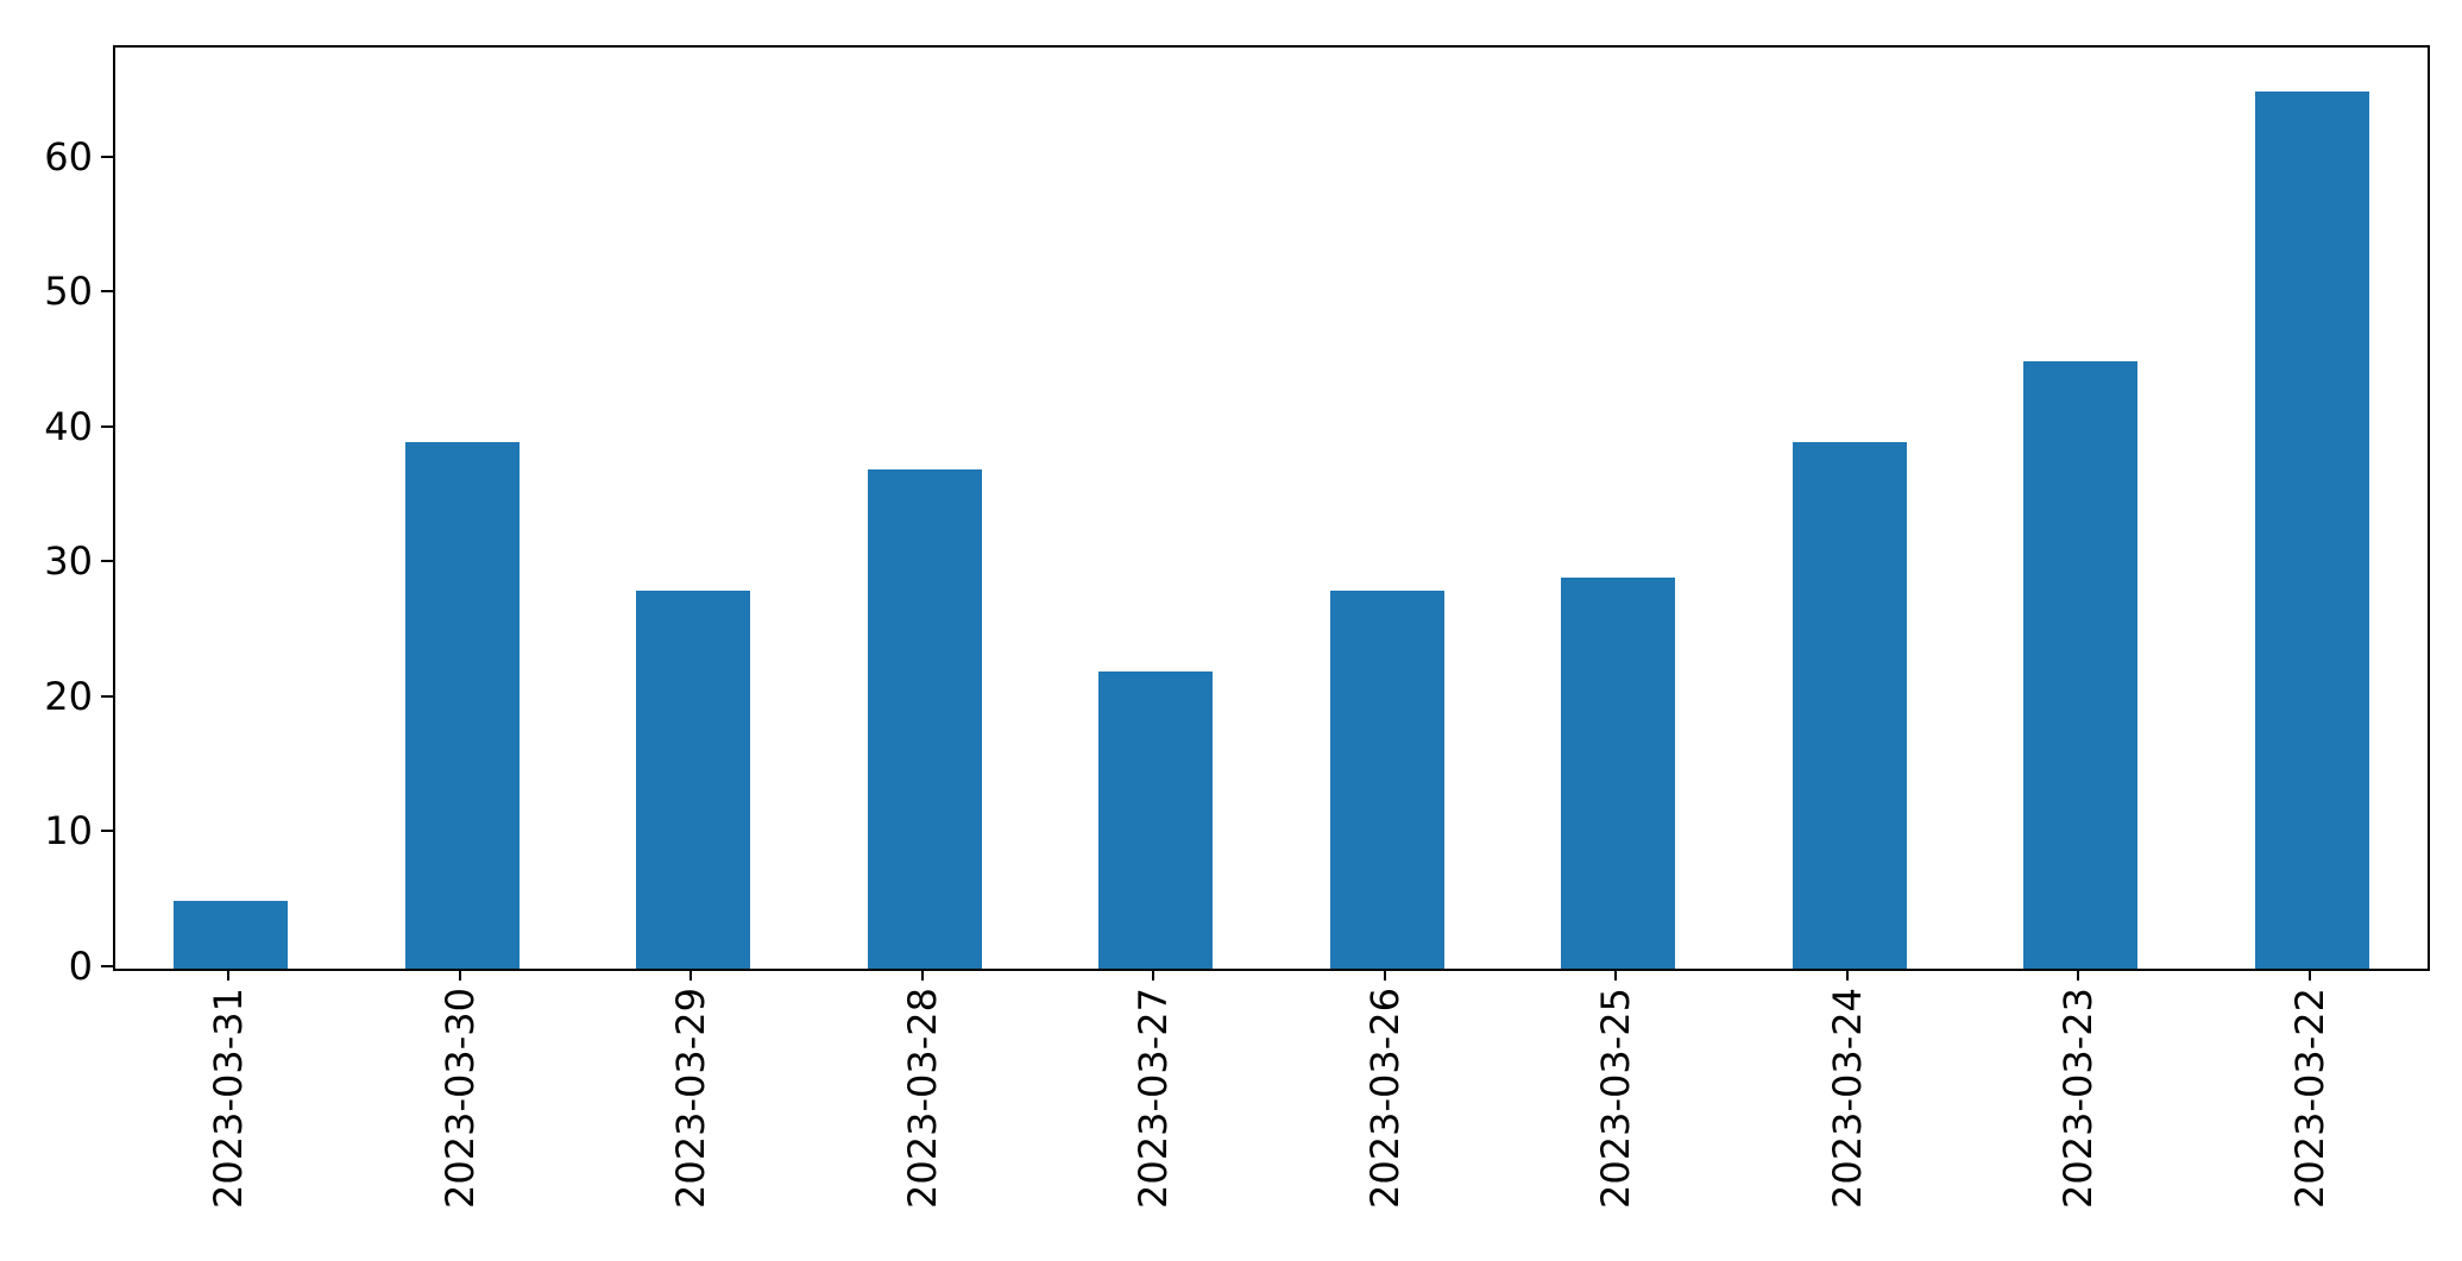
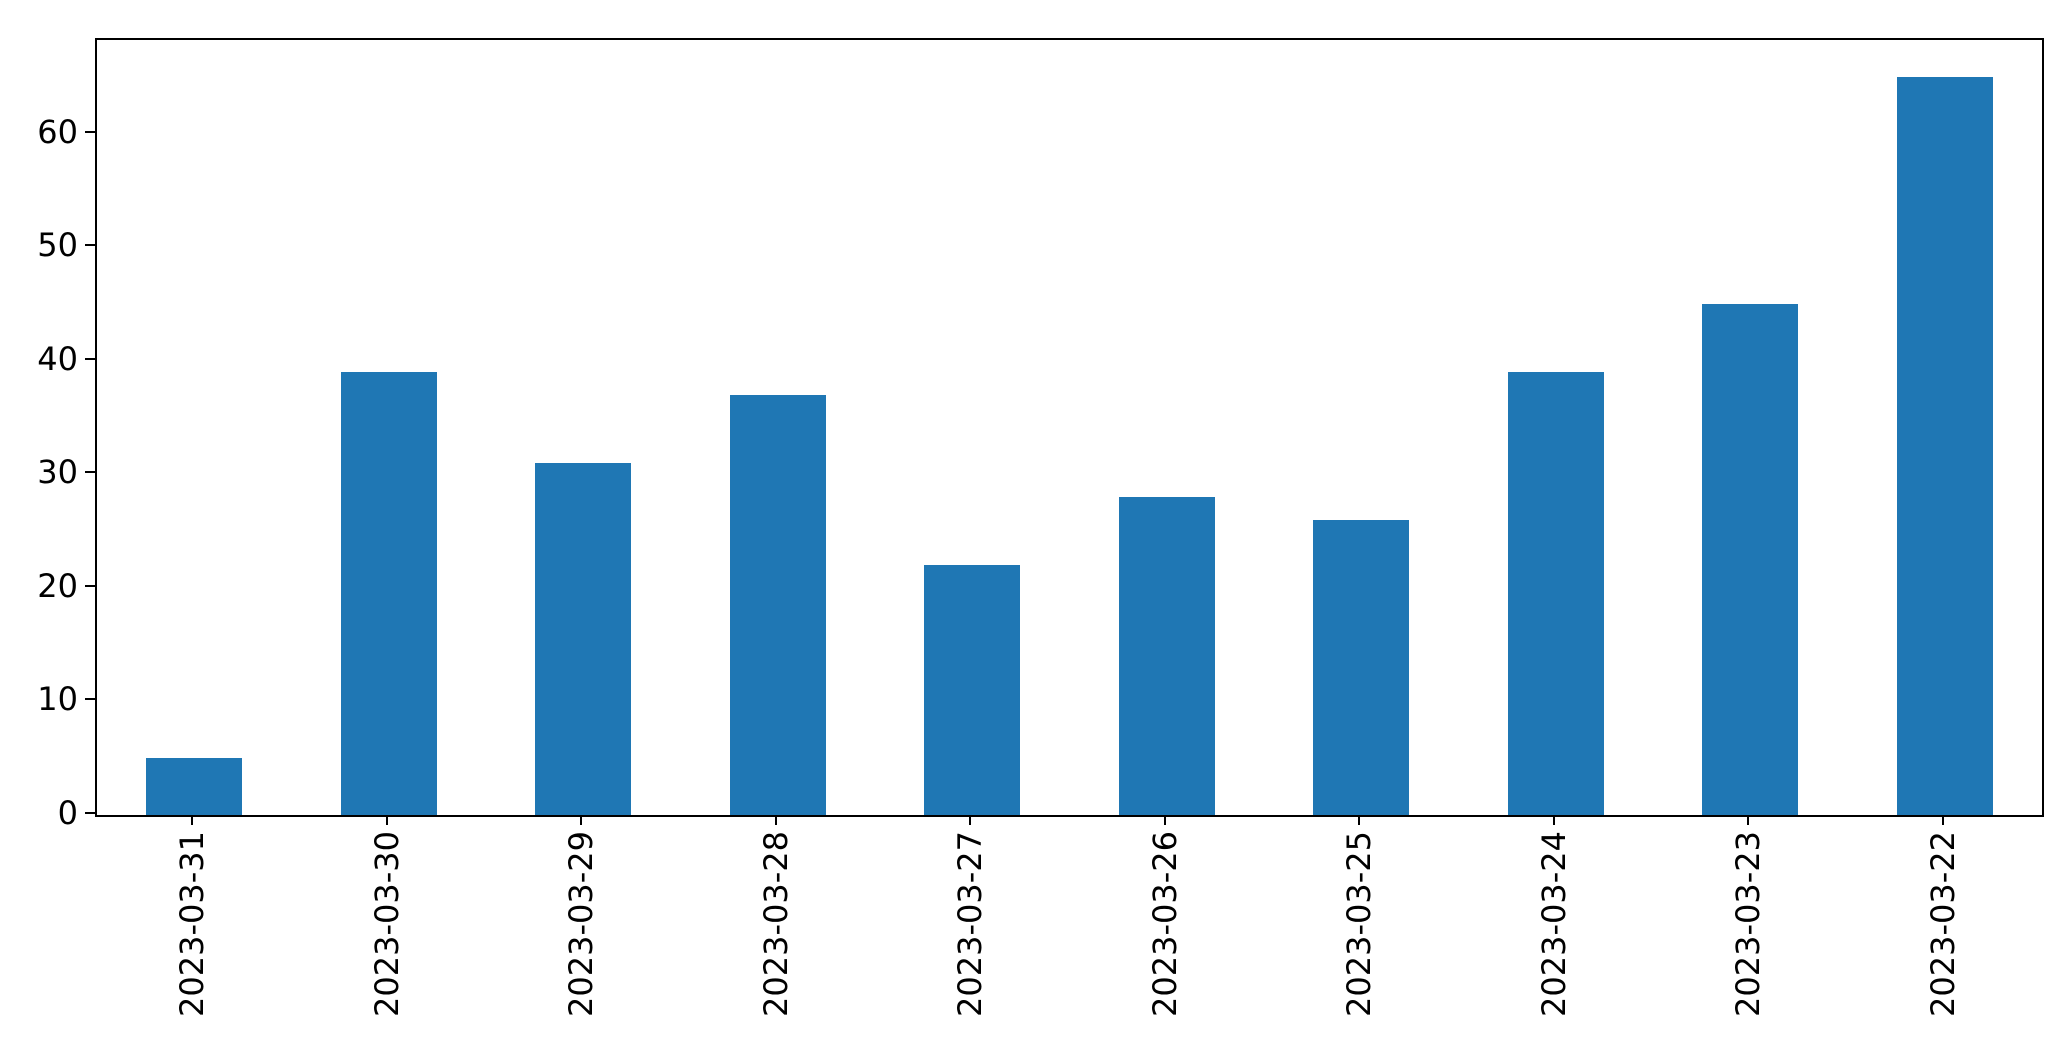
2023-03-29: 28 -> 31
2023-03-25: 29 -> 26
